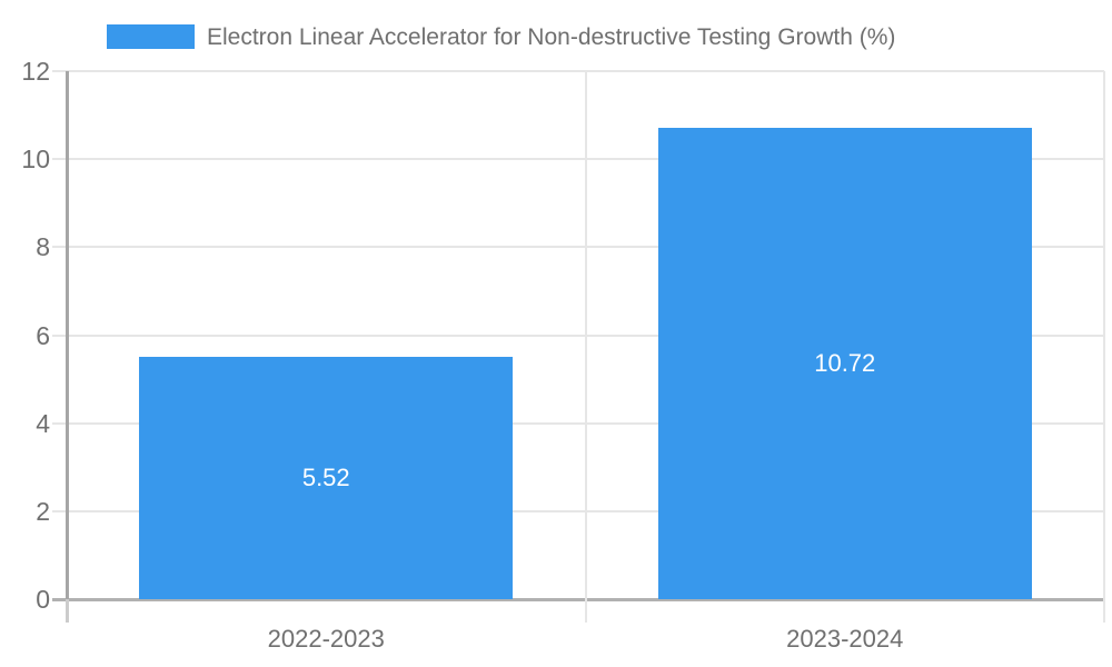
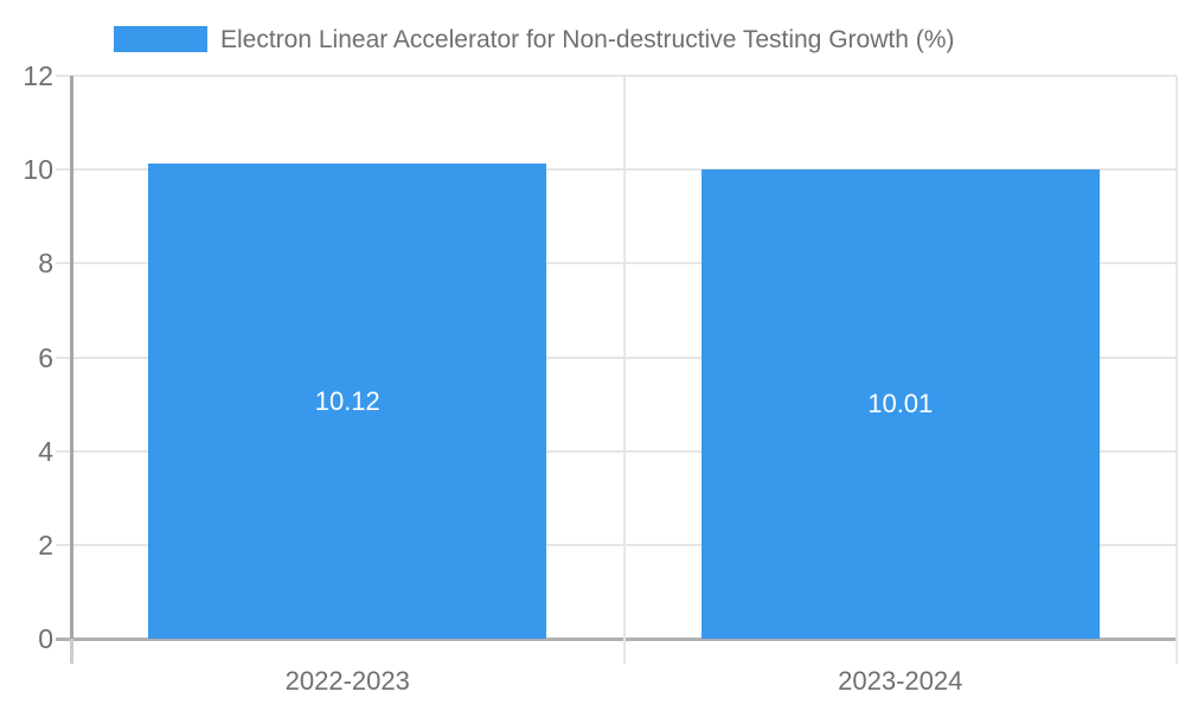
2022-2023: 5.52 -> 10.12
2023-2024: 10.72 -> 10.01
